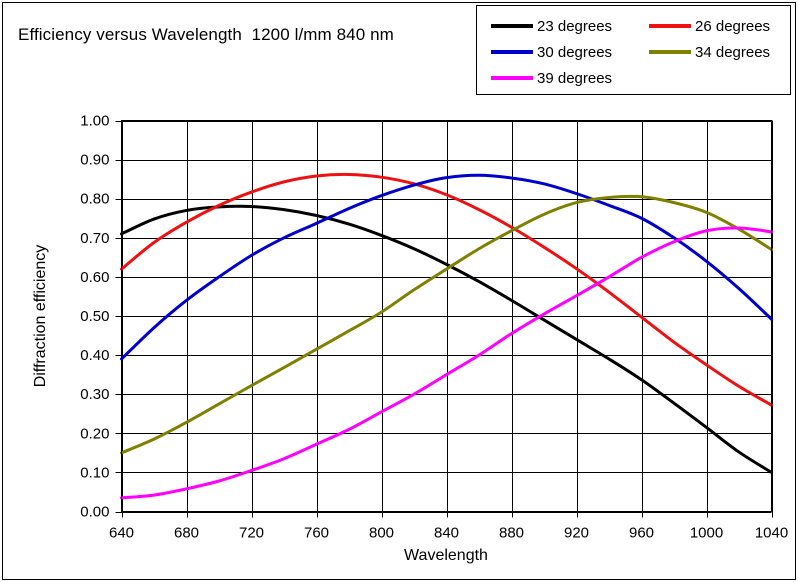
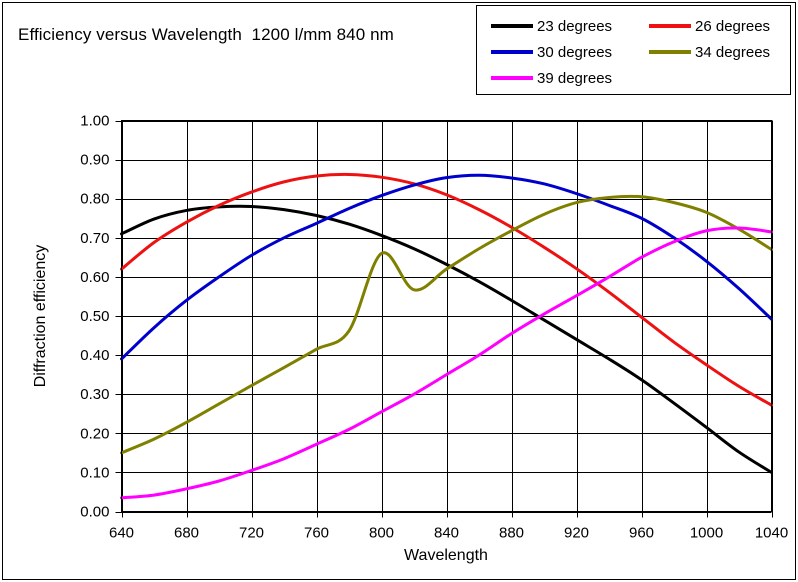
34 degrees/800: 0.51 -> 0.66
